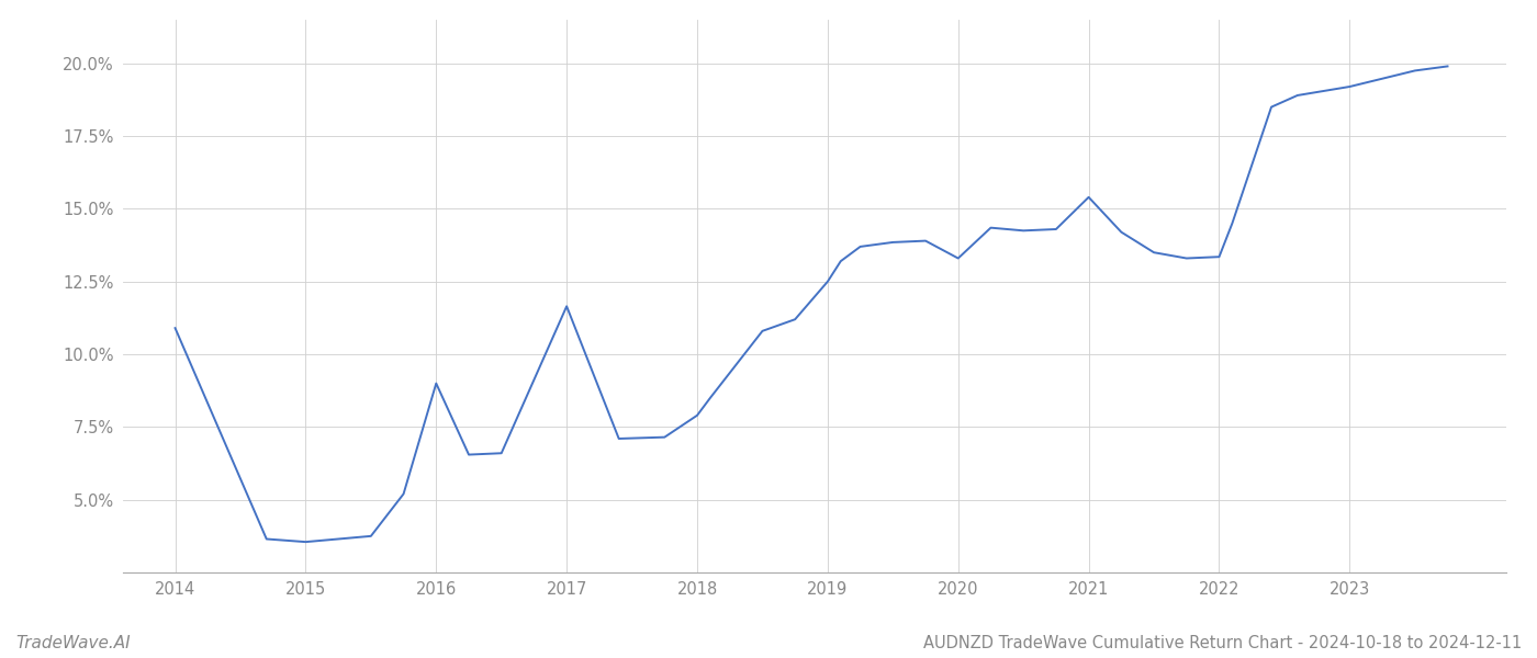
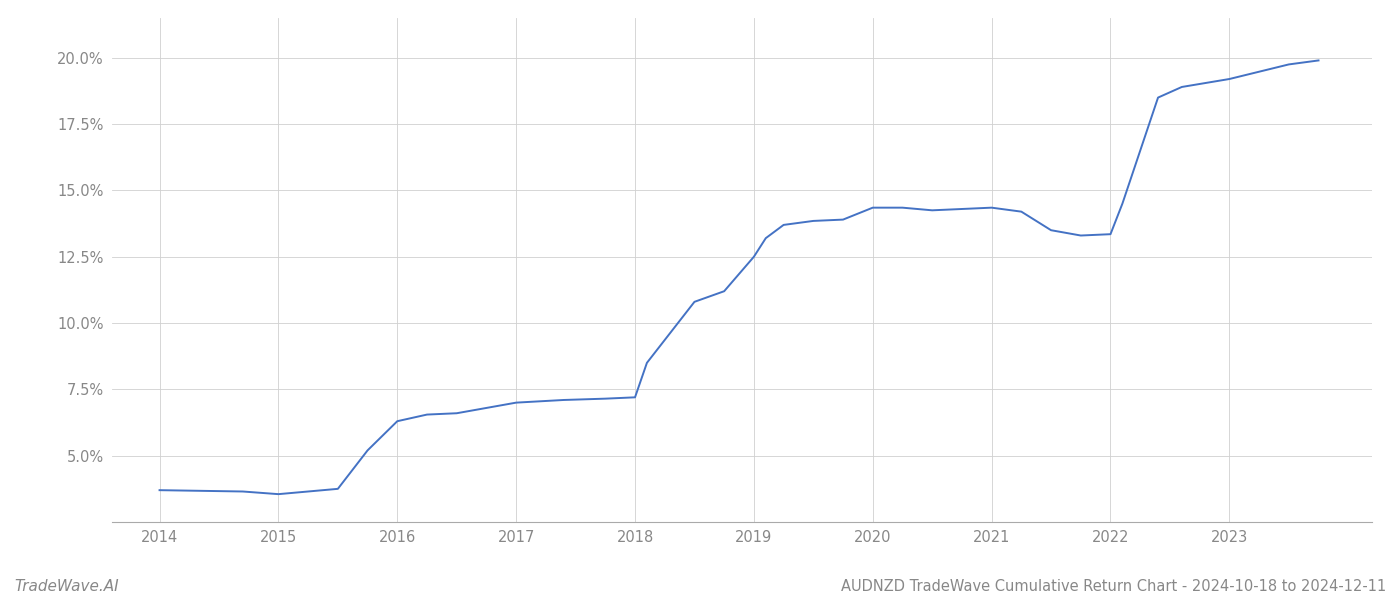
2014: 10.90% -> 3.70%
2016: 9.00% -> 6.30%
2017: 11.65% -> 7.00%
2018: 7.90% -> 7.20%
2020: 13.30% -> 14.35%
2021: 15.40% -> 14.35%
